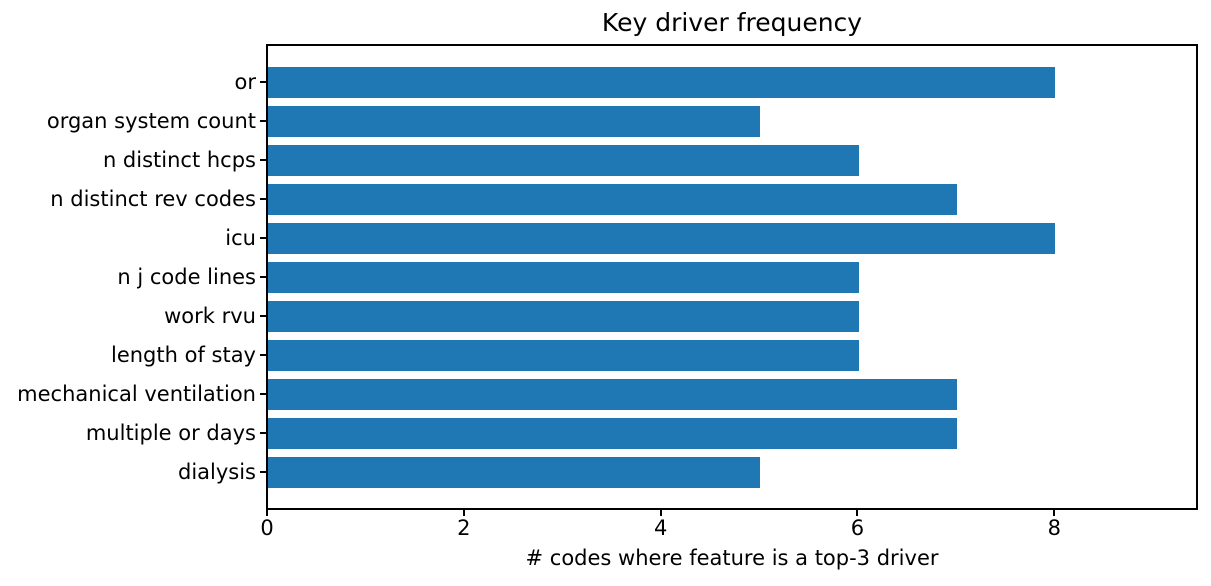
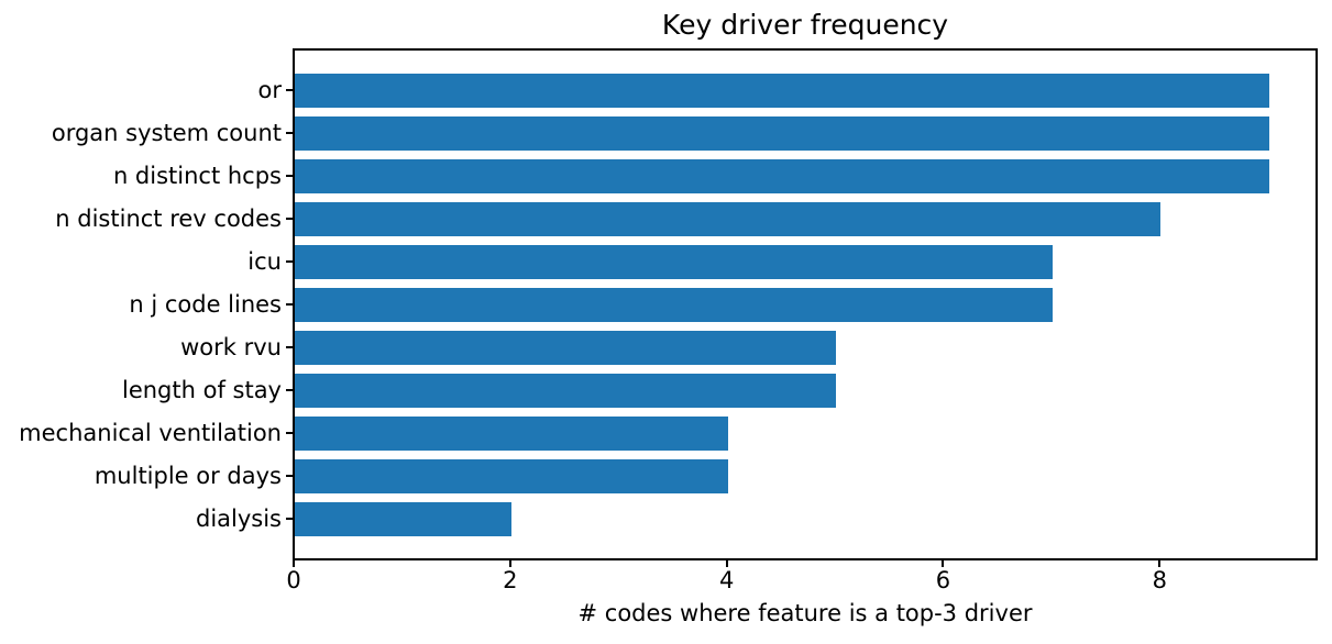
or: 8 -> 9
organ system count: 5 -> 9
n distinct hcps: 6 -> 9
n distinct rev codes: 7 -> 8
icu: 8 -> 7
n j code lines: 6 -> 7
work rvu: 6 -> 5
length of stay: 6 -> 5
mechanical ventilation: 7 -> 4
multiple or days: 7 -> 4
dialysis: 5 -> 2
